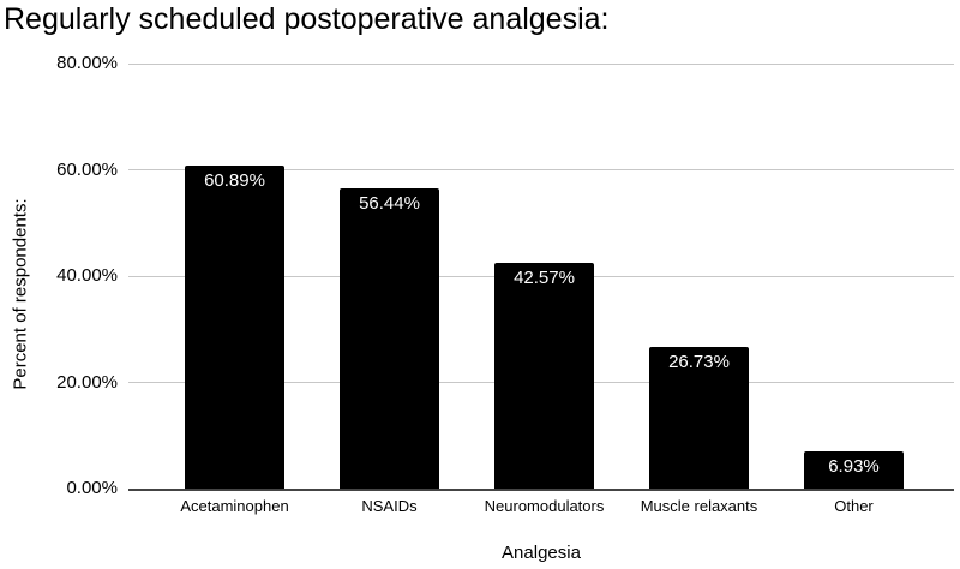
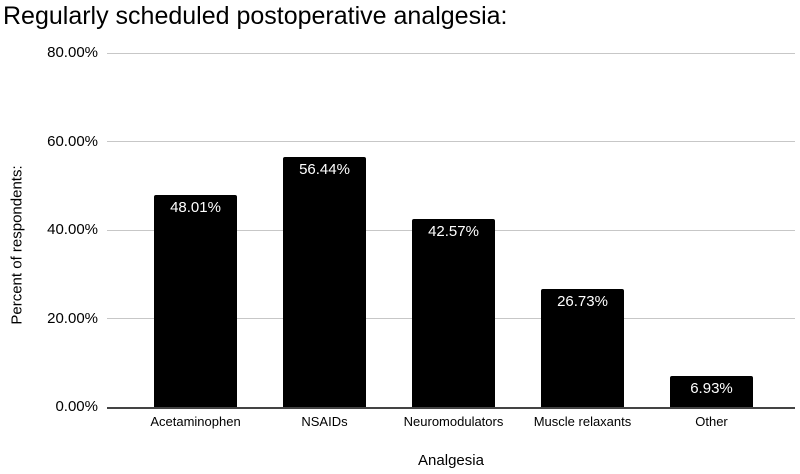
Acetaminophen: 60.89% -> 48.01%
